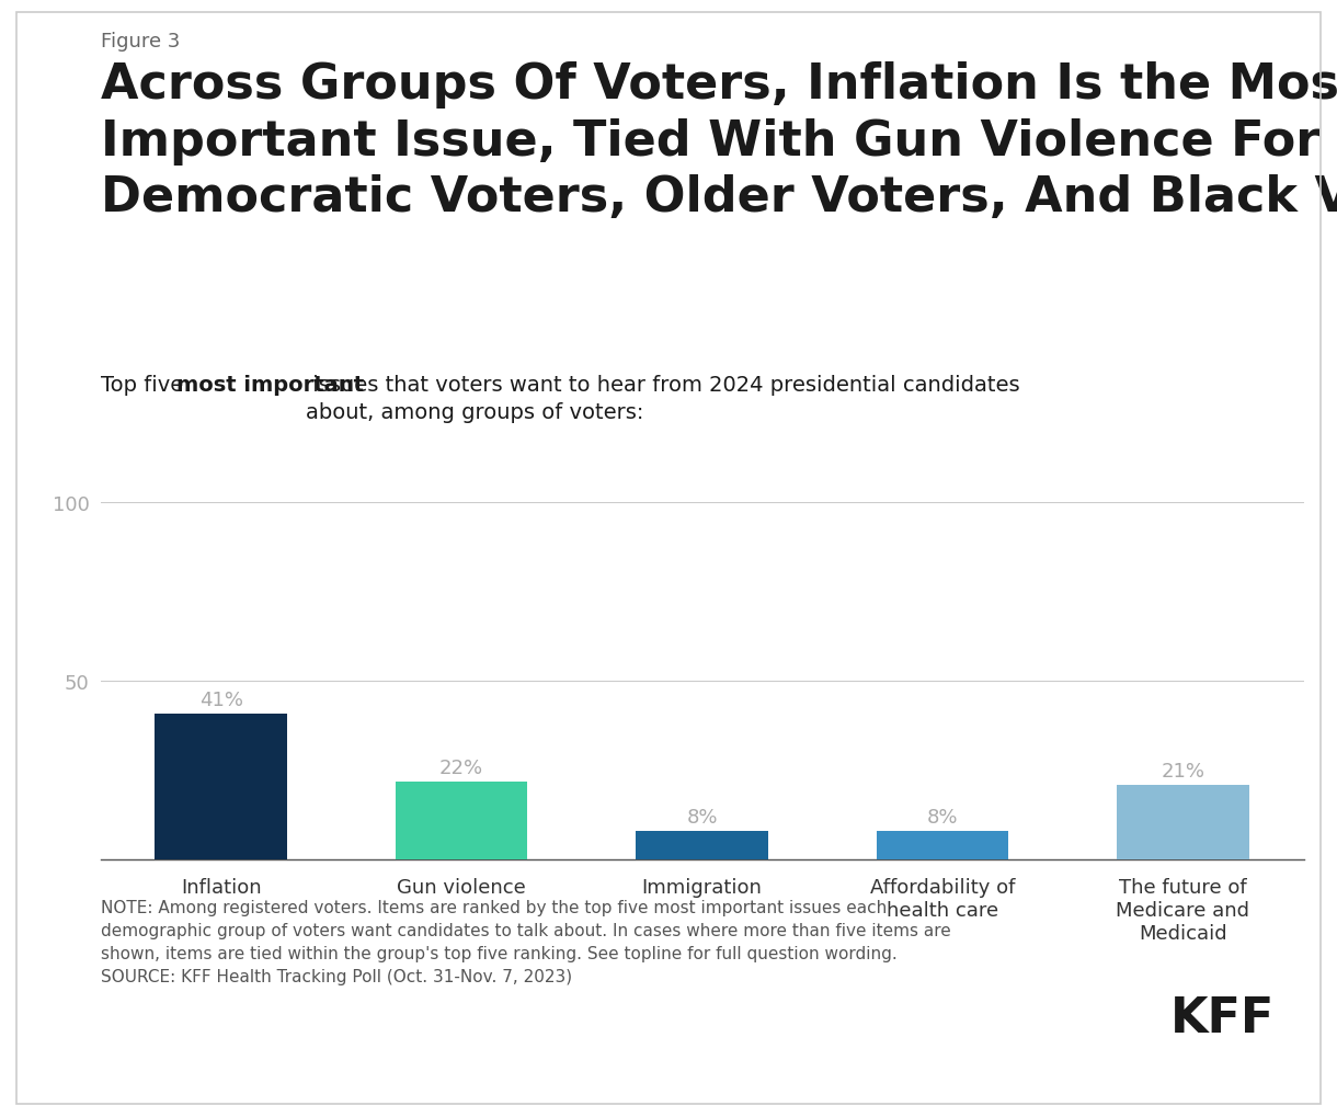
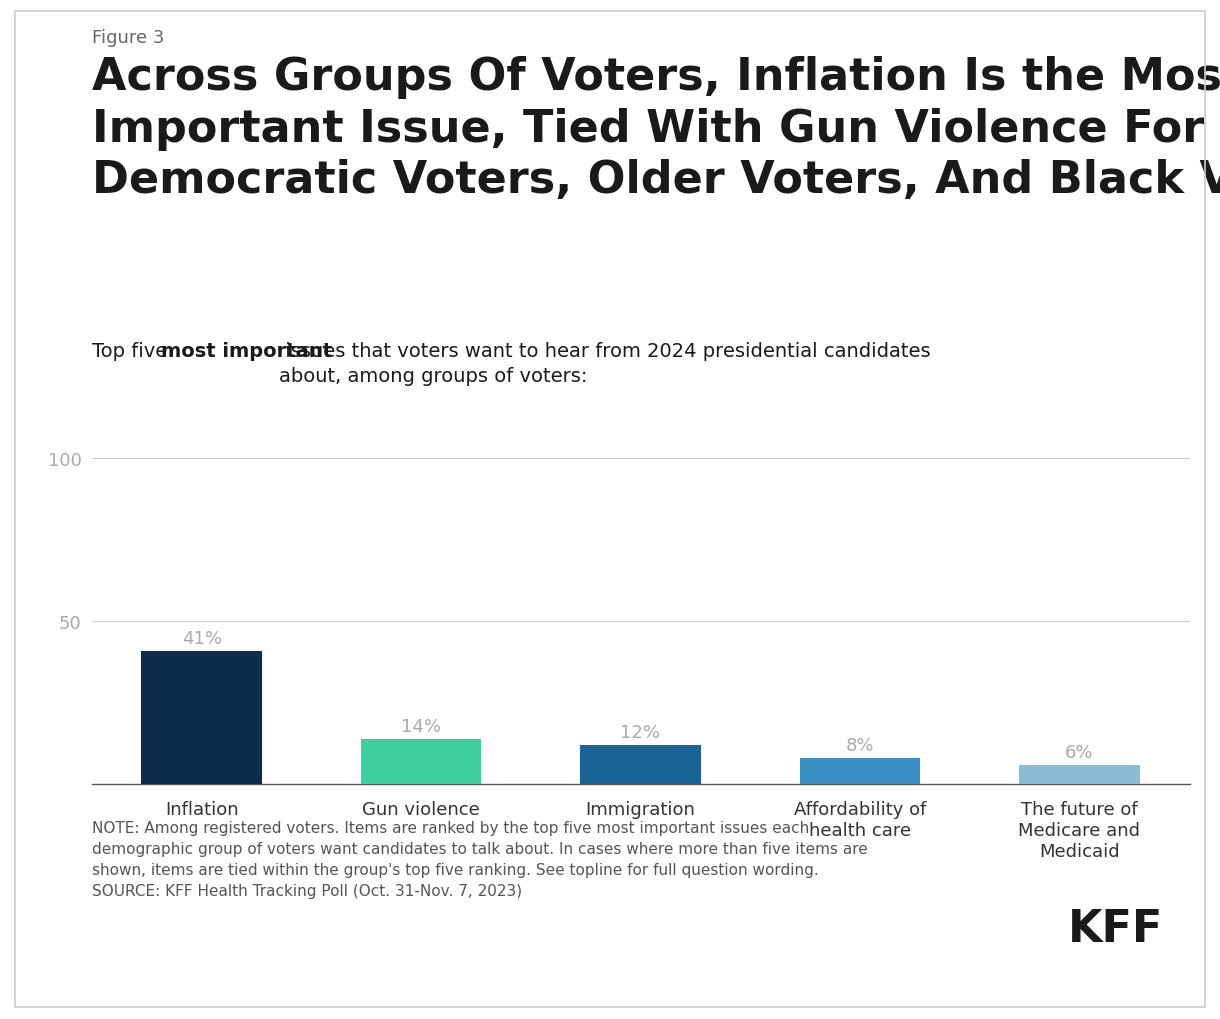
Gun violence: 22% -> 14%
Immigration: 8% -> 12%
The future of Medicare and Medicaid: 21% -> 6%
